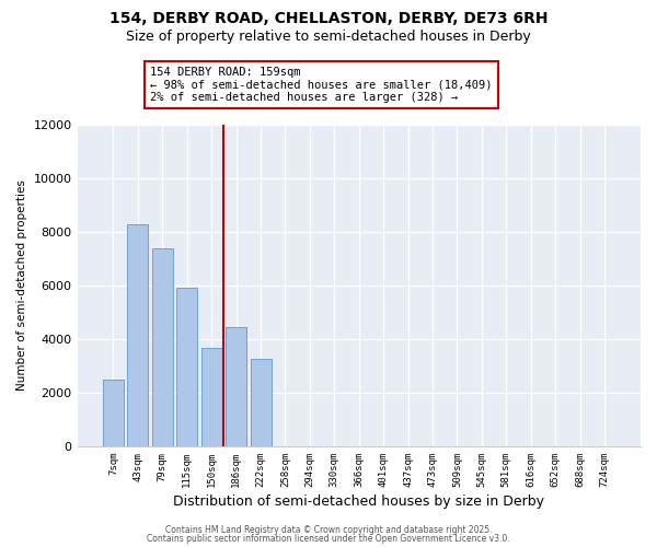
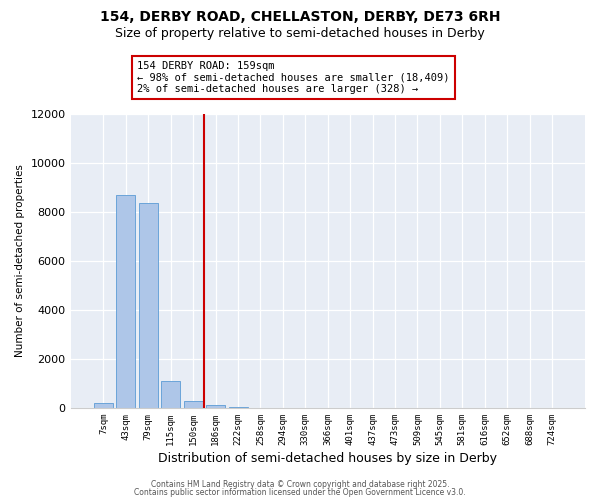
7sqm: 2500 -> 200
43sqm: 8300 -> 8700
79sqm: 7400 -> 8350
115sqm: 5900 -> 1100
150sqm: 3650 -> 300
186sqm: 4450 -> 100
222sqm: 3250 -> 50
